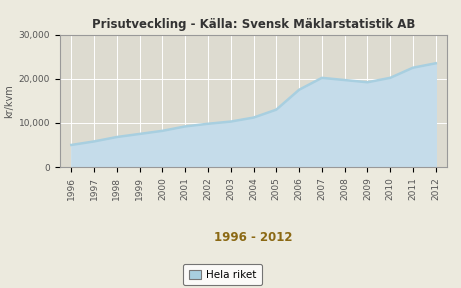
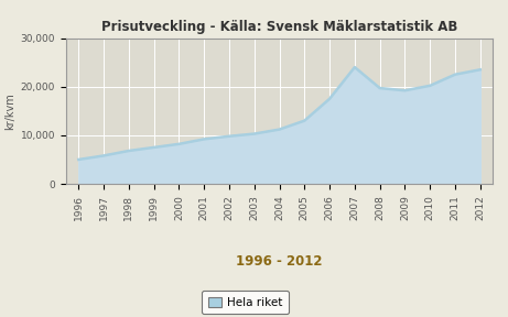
2007: 20,200 -> 24,000
